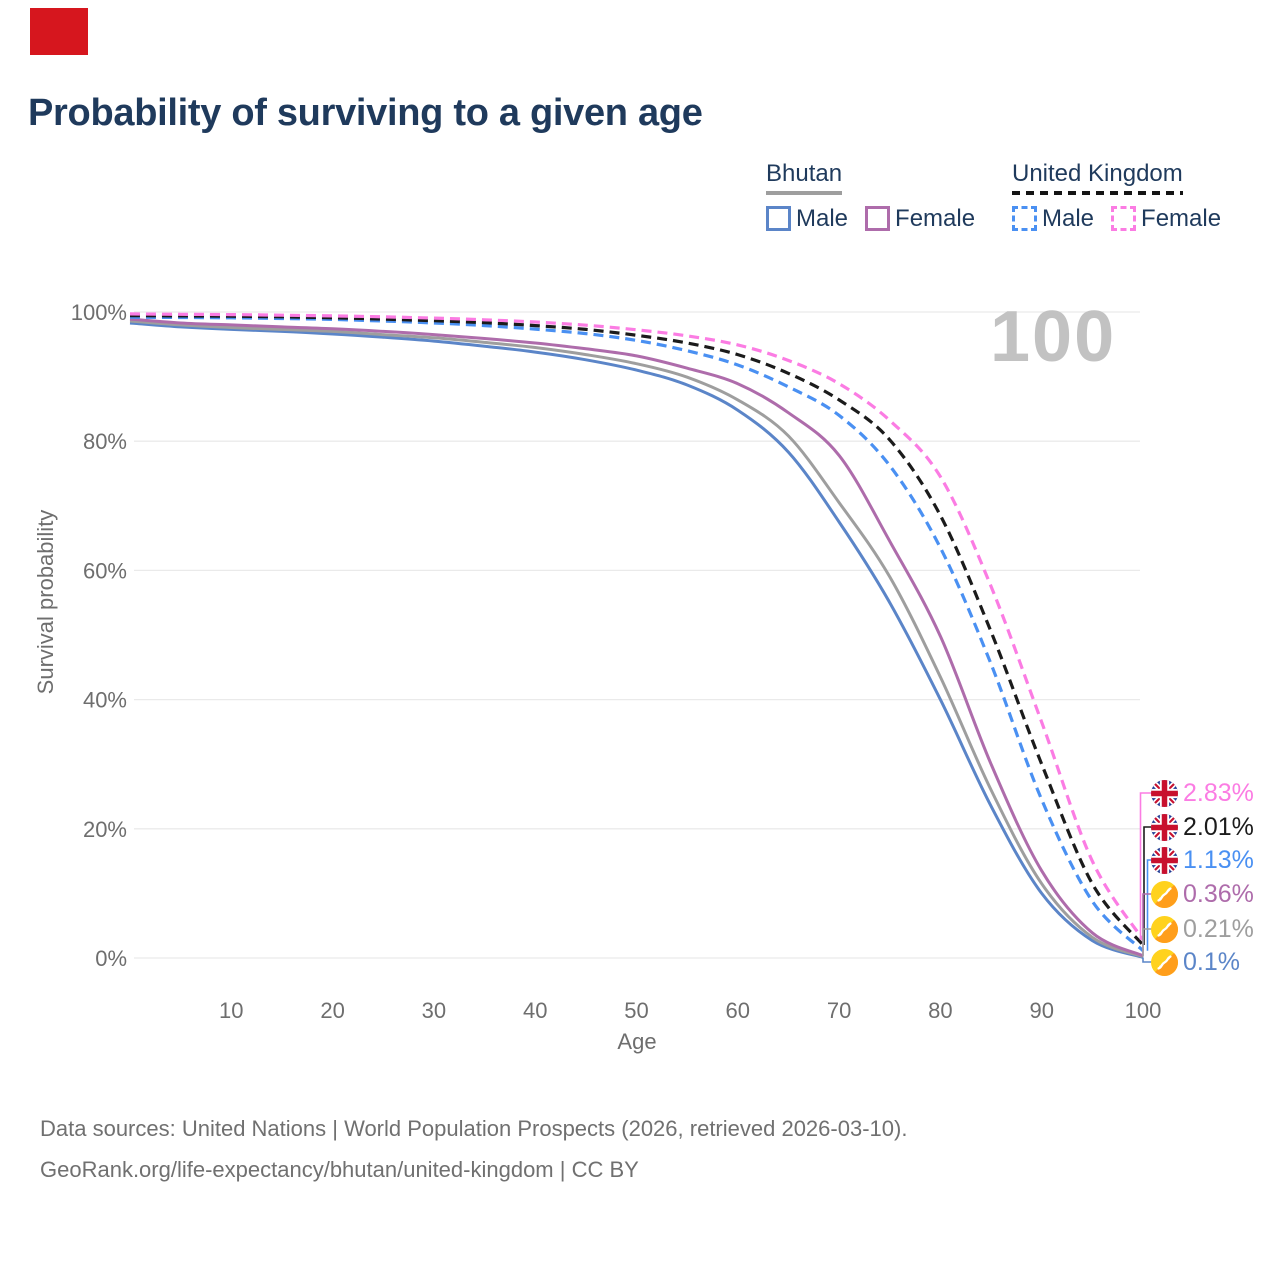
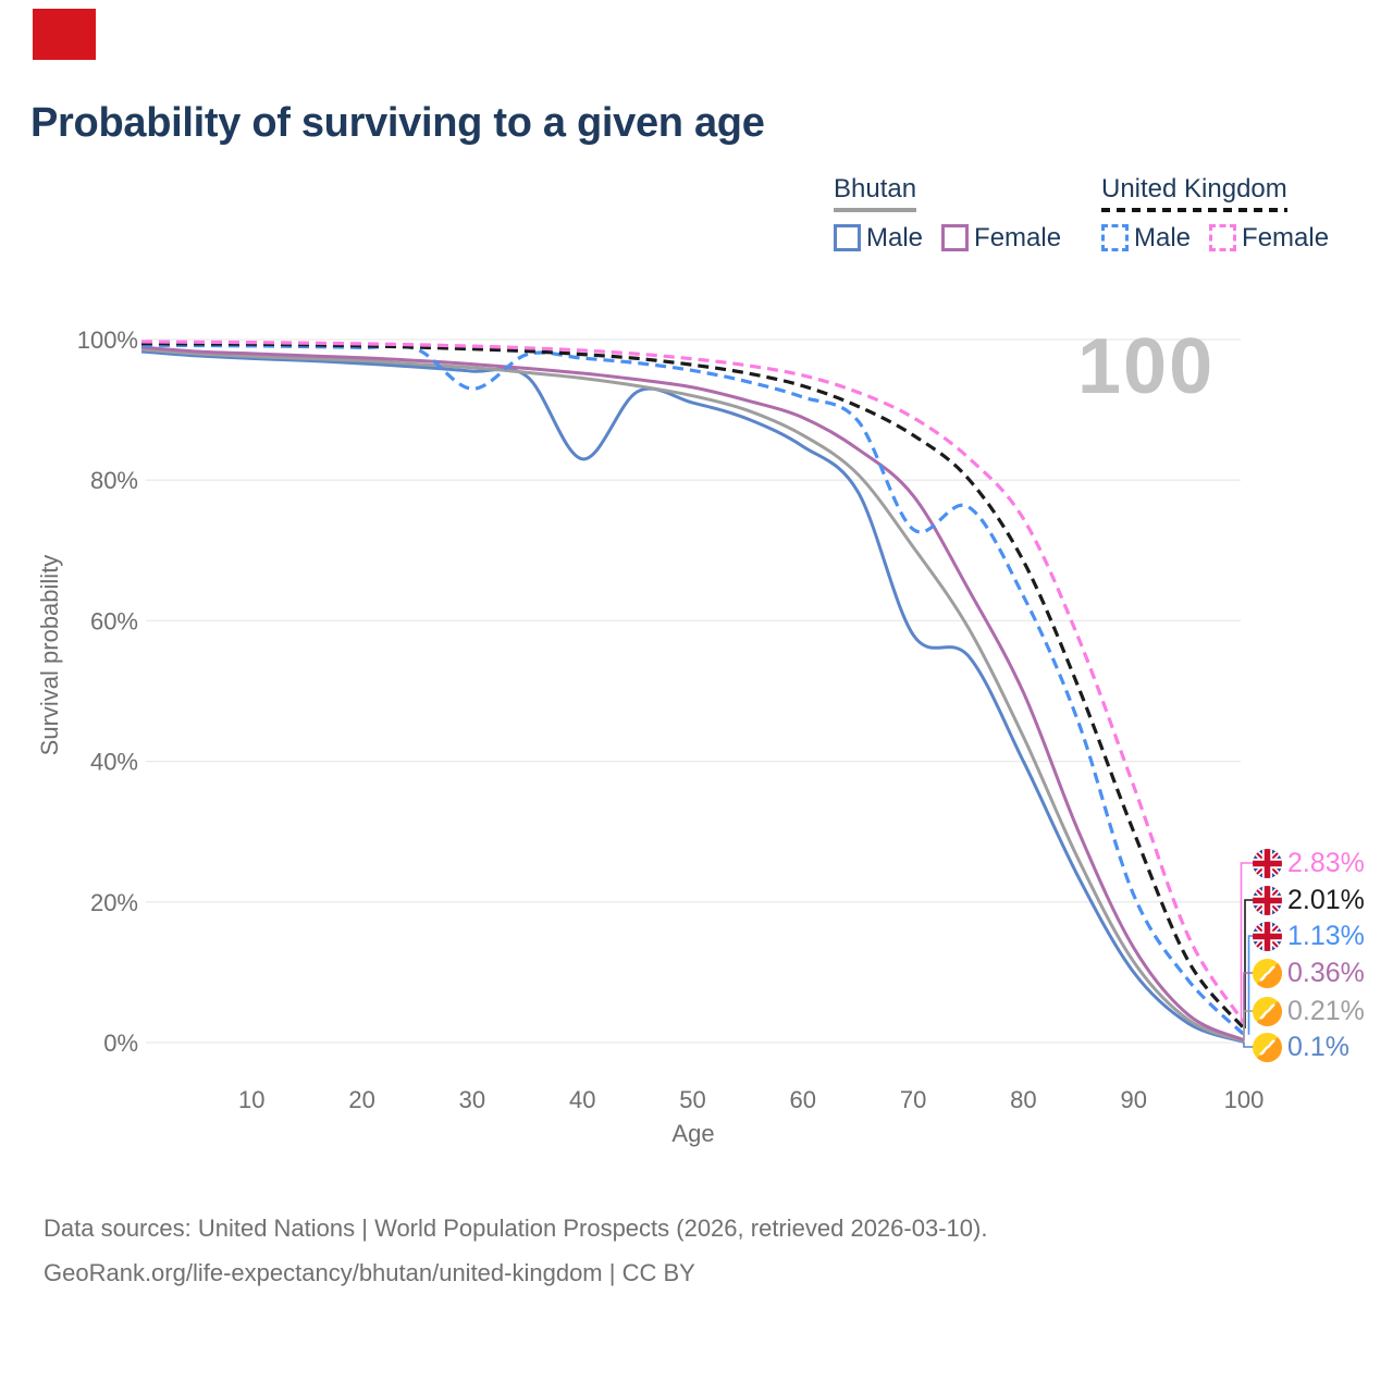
United Kingdom Male/30: 98% -> 93%
Bhutan Male/40: 94% -> 83%
Bhutan Male/70: 68% -> 58%
United Kingdom Male/70: 84% -> 73%
United Kingdom Male/90: 24% -> 21%
